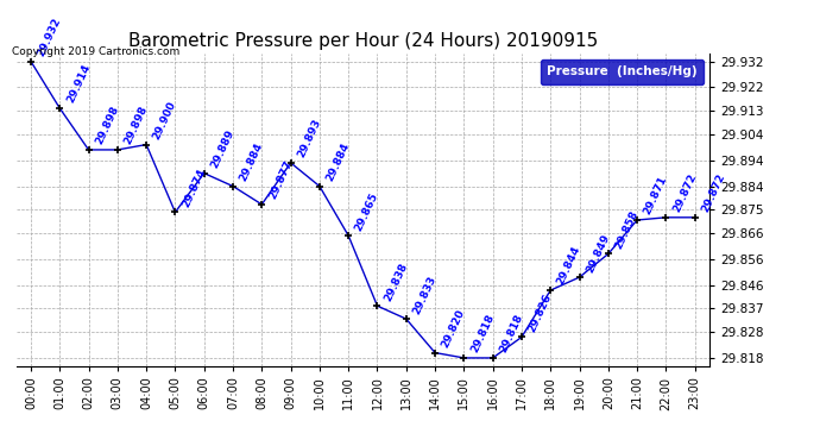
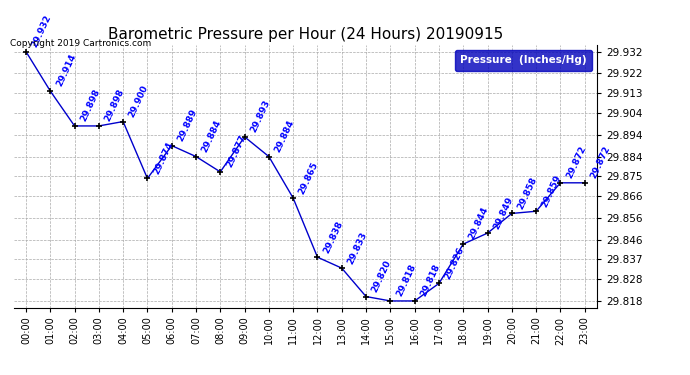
21:00: 29.871 -> 29.859
